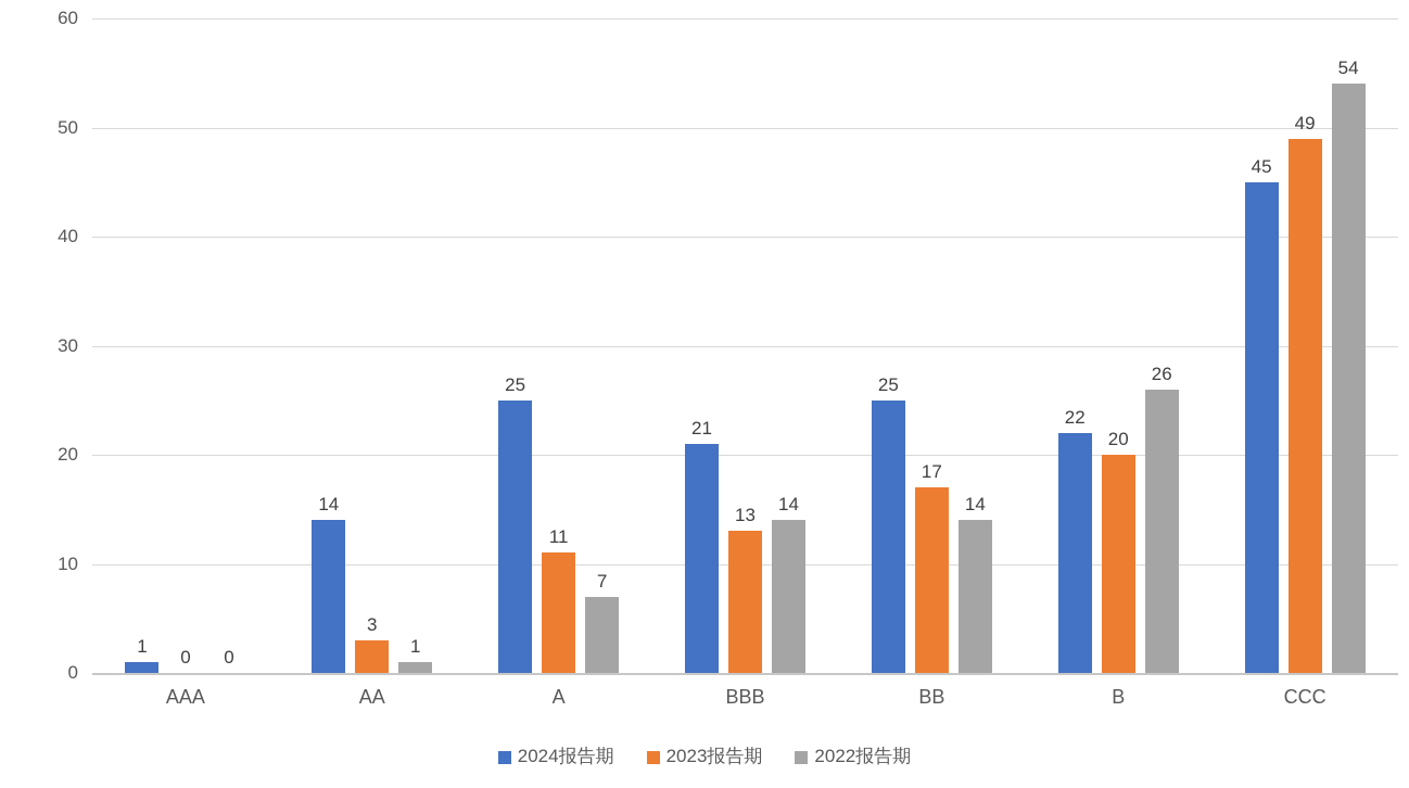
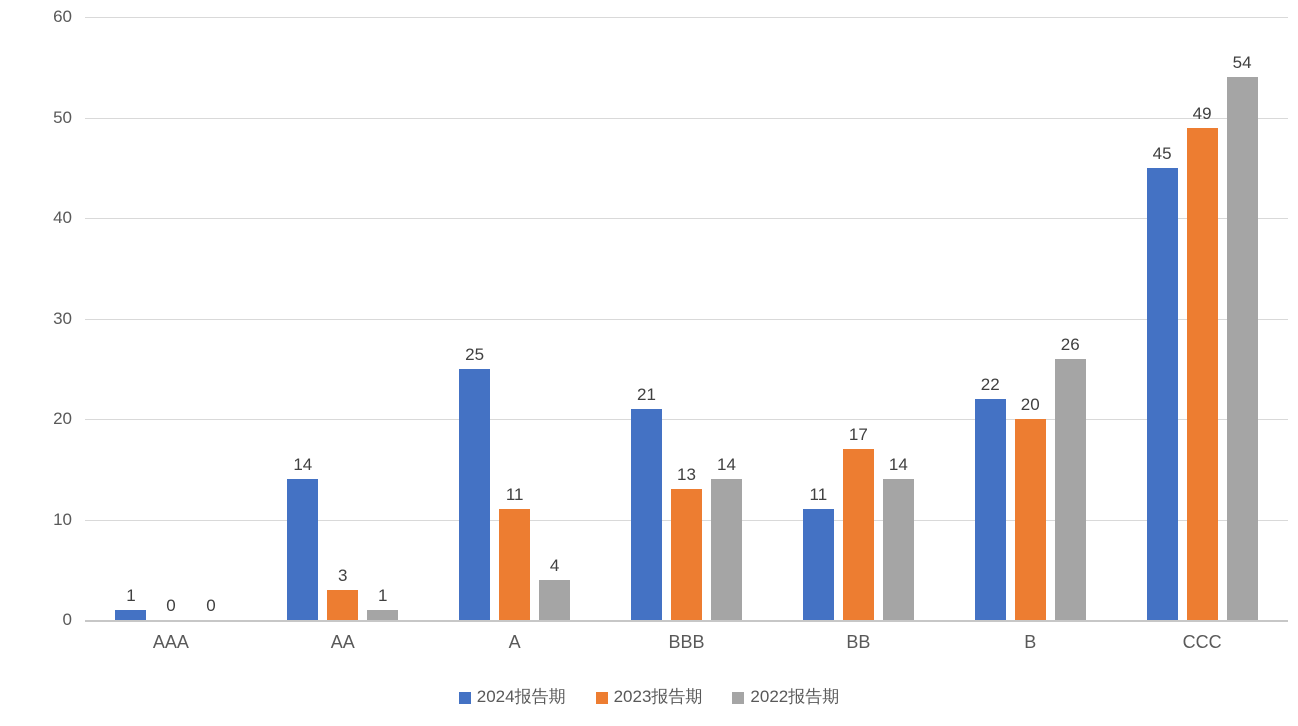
2022报告期/A: 7 -> 4
2024报告期/BB: 25 -> 11
